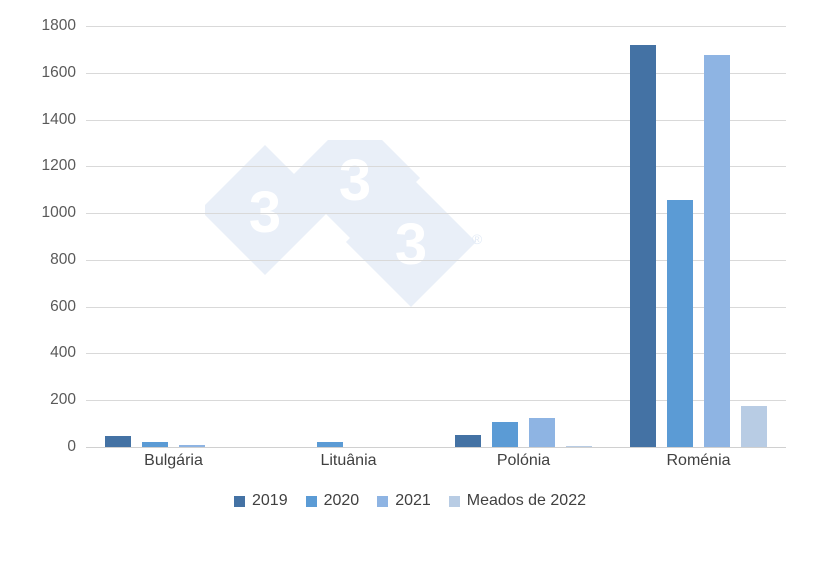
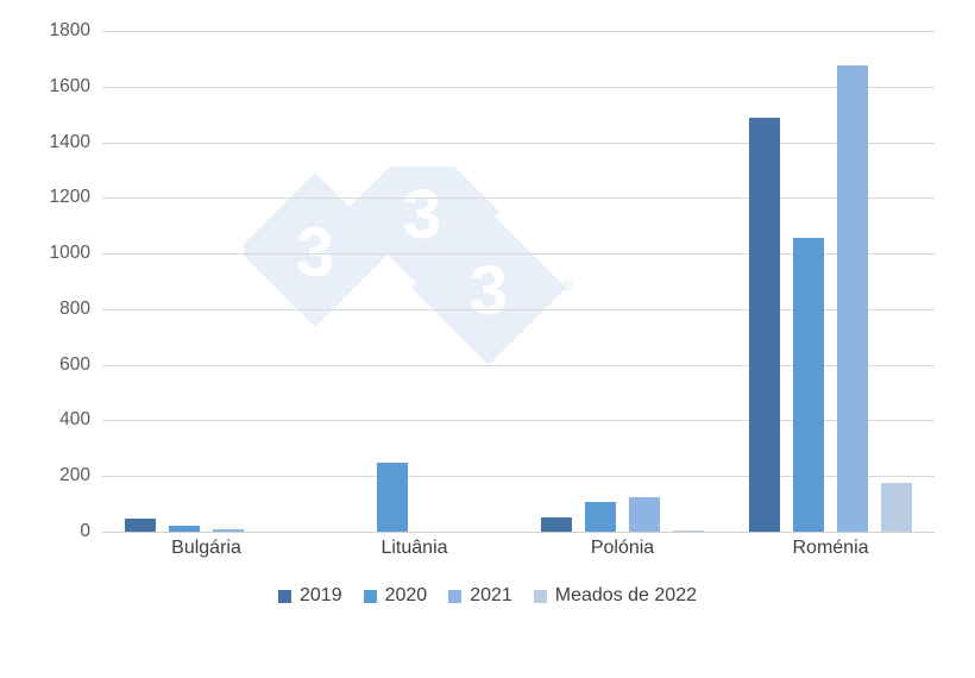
2020/Lituânia: 20 -> 250
2019/Roménia: 1720 -> 1490
